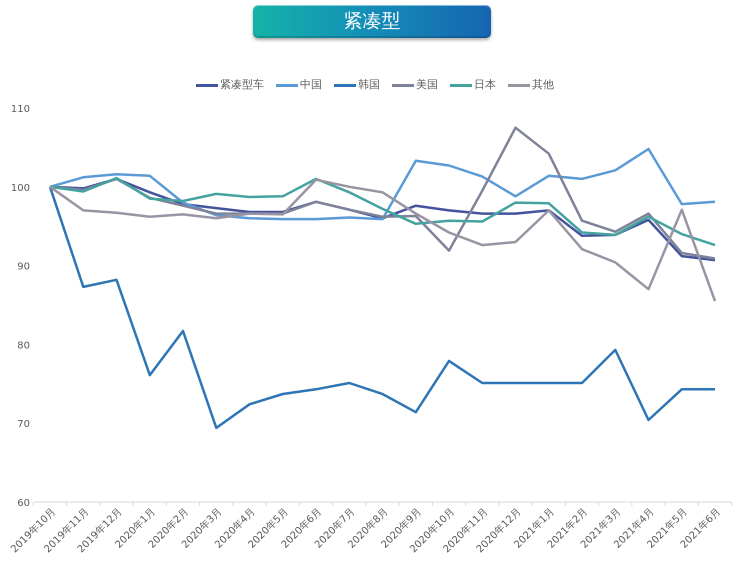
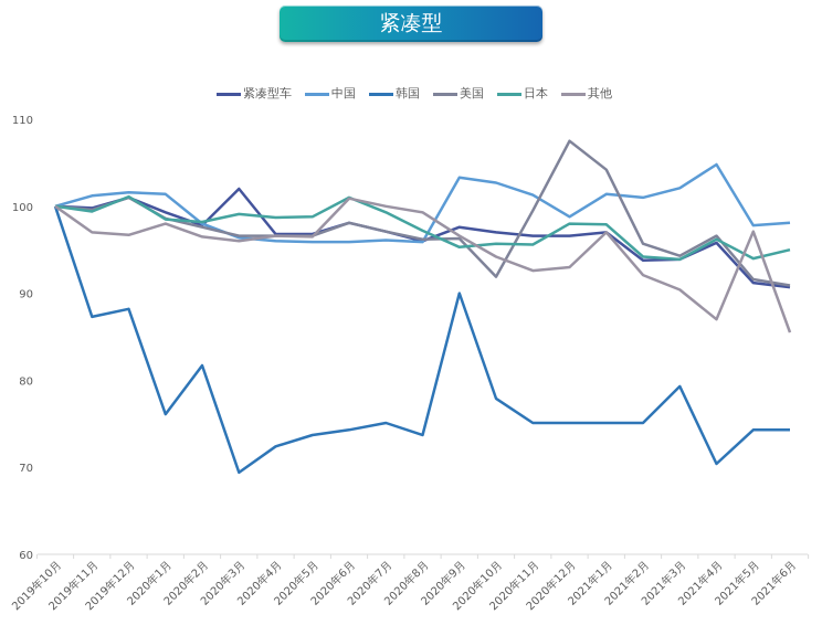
其他/2020年1月: 96 -> 98
紧凑型车/2020年3月: 97 -> 102
韩国/2020年9月: 71 -> 90
日本/2021年6月: 93 -> 95
